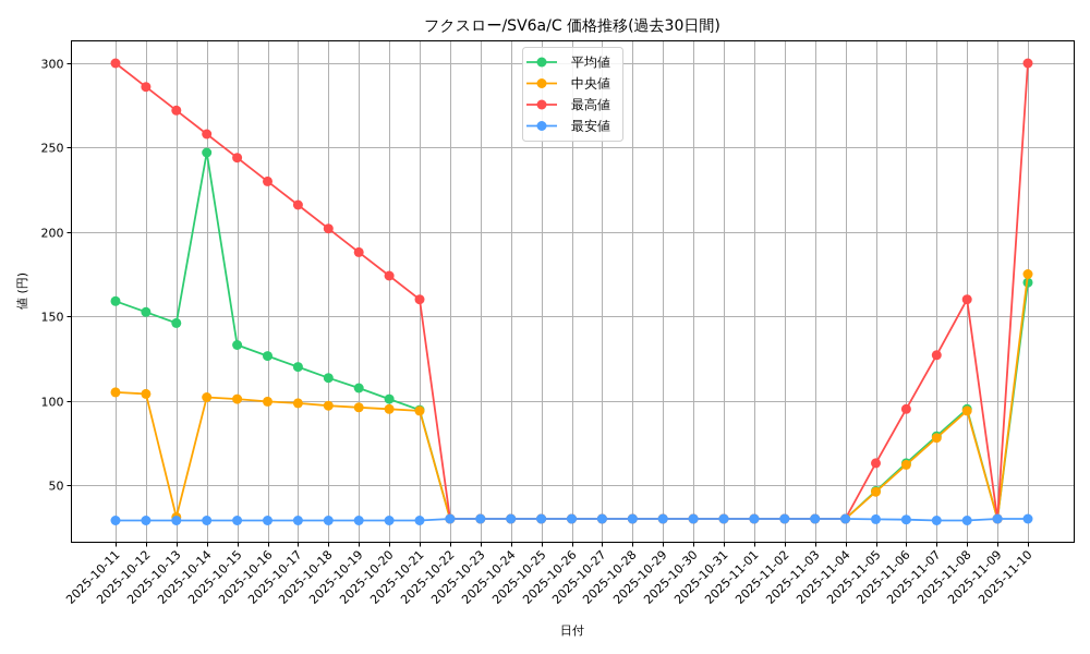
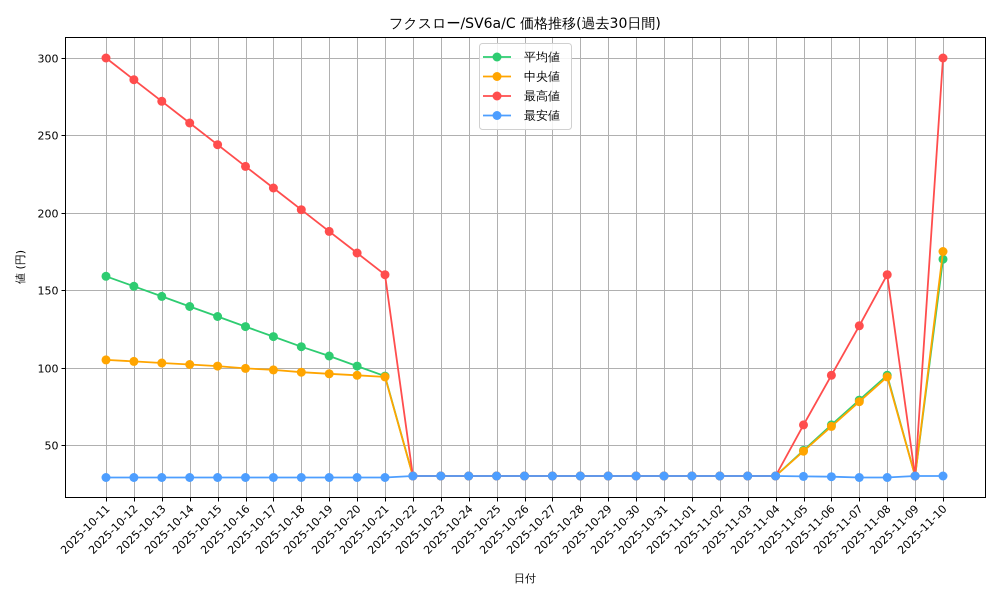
中央値/2025-10-13: 31 -> 103
平均値/2025-10-14: 247 -> 140
